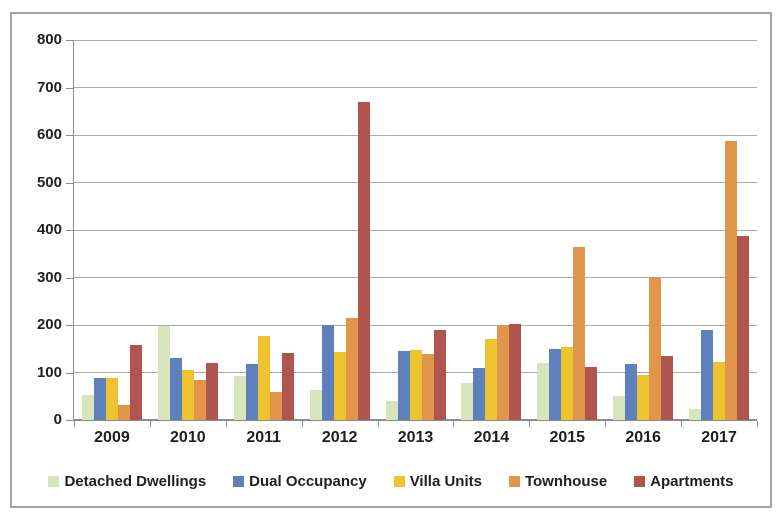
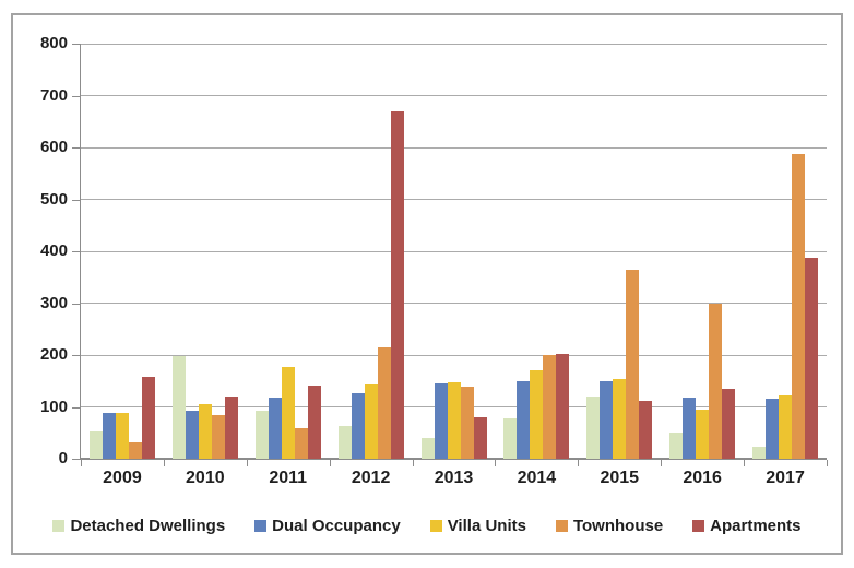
Dual Occupancy/2010: 130 -> 90
Dual Occupancy/2012: 200 -> 130
Apartments/2013: 190 -> 80
Dual Occupancy/2014: 110 -> 150
Dual Occupancy/2017: 190 -> 120
